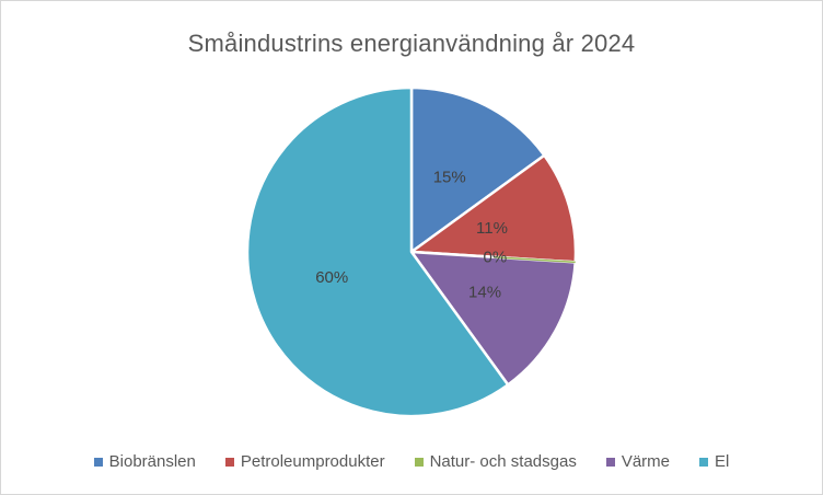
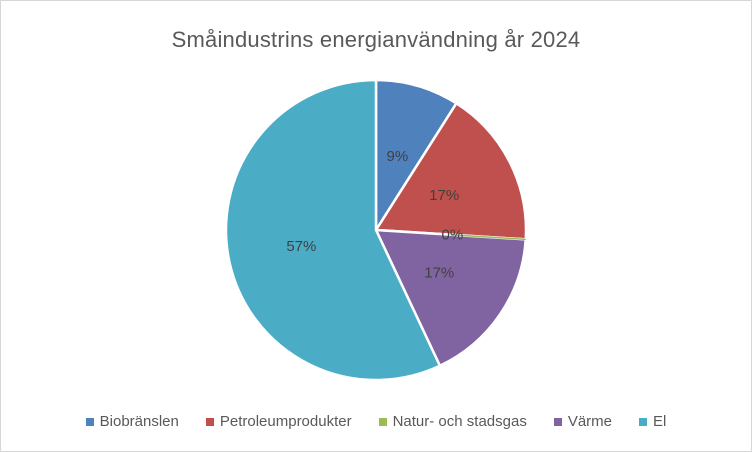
Biobränslen: 15% -> 9%
Petroleumprodukter: 11% -> 17%
Värme: 14% -> 17%
El: 60% -> 57%
